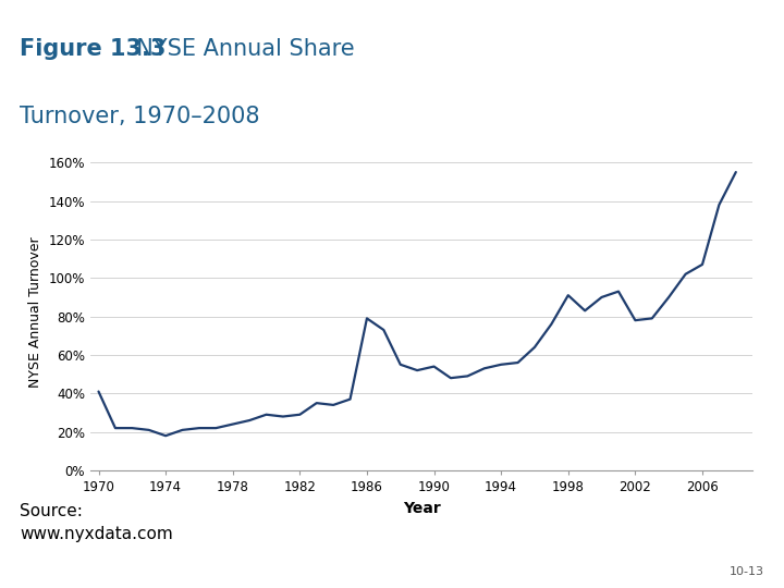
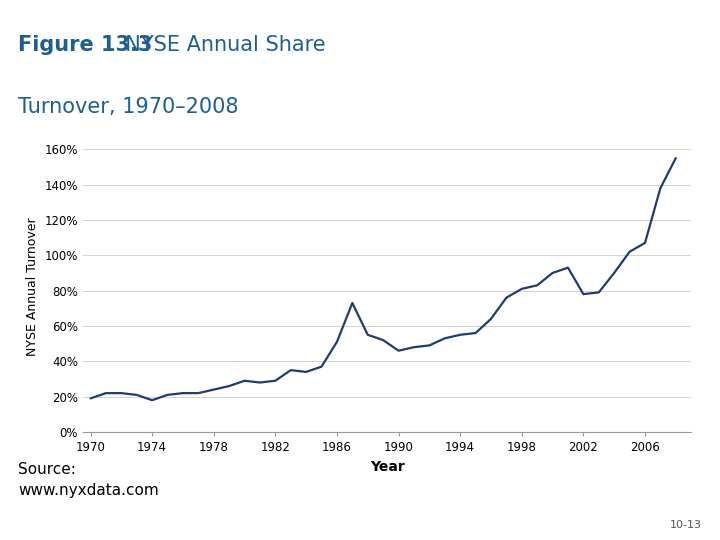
1970: 41% -> 19%
1986: 79% -> 51%
1990: 54% -> 46%
1998: 91% -> 81%
